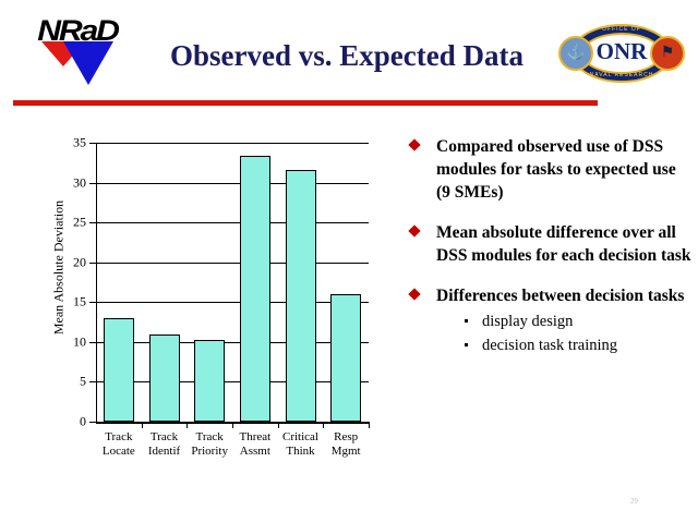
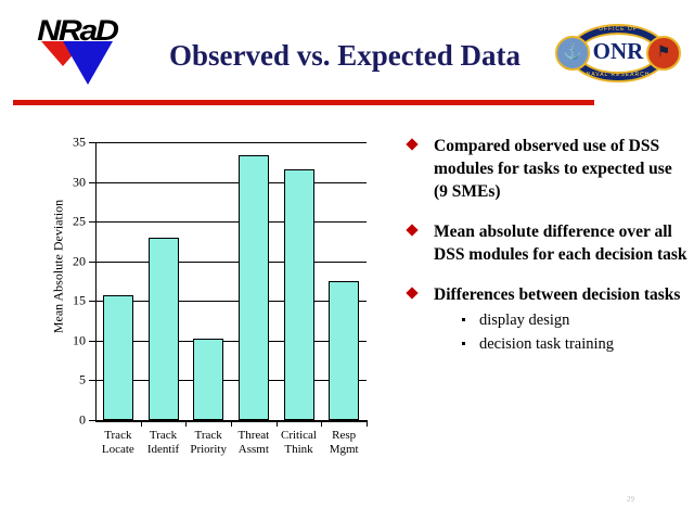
Track Locate: 13 -> 16
Track Identif: 11 -> 23
Resp Mgmt: 16 -> 18
